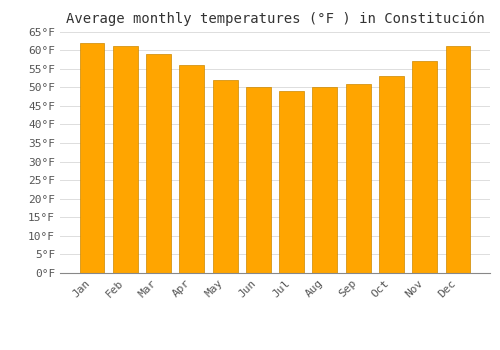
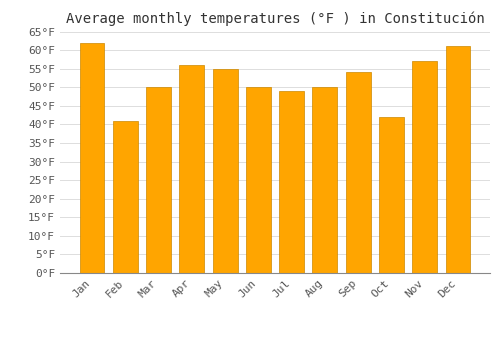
Feb: 61°F -> 41°F
Mar: 59°F -> 50°F
May: 52°F -> 55°F
Sep: 51°F -> 54°F
Oct: 53°F -> 42°F
